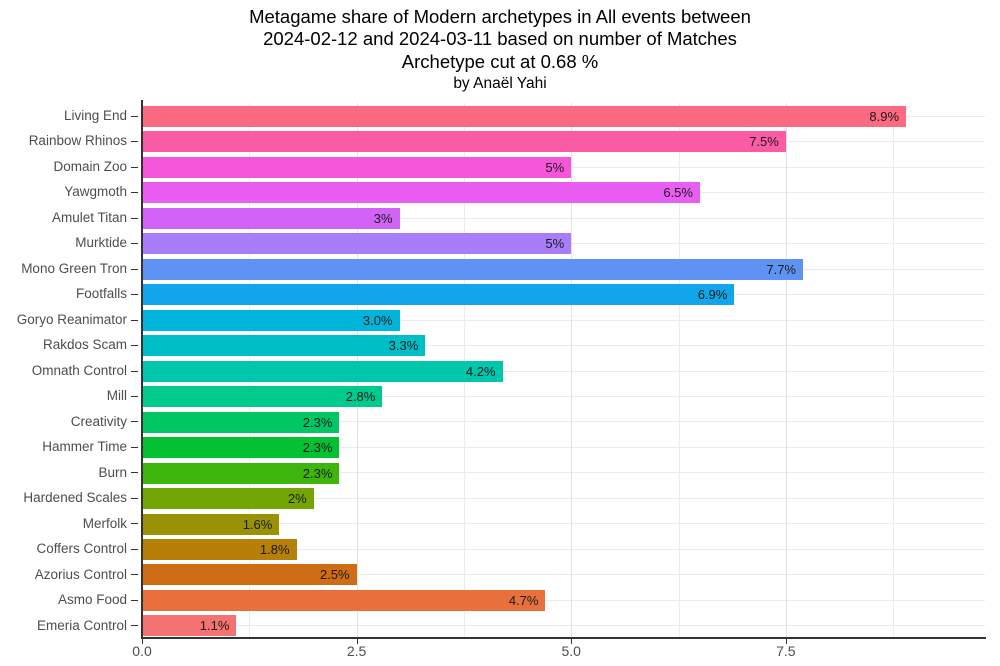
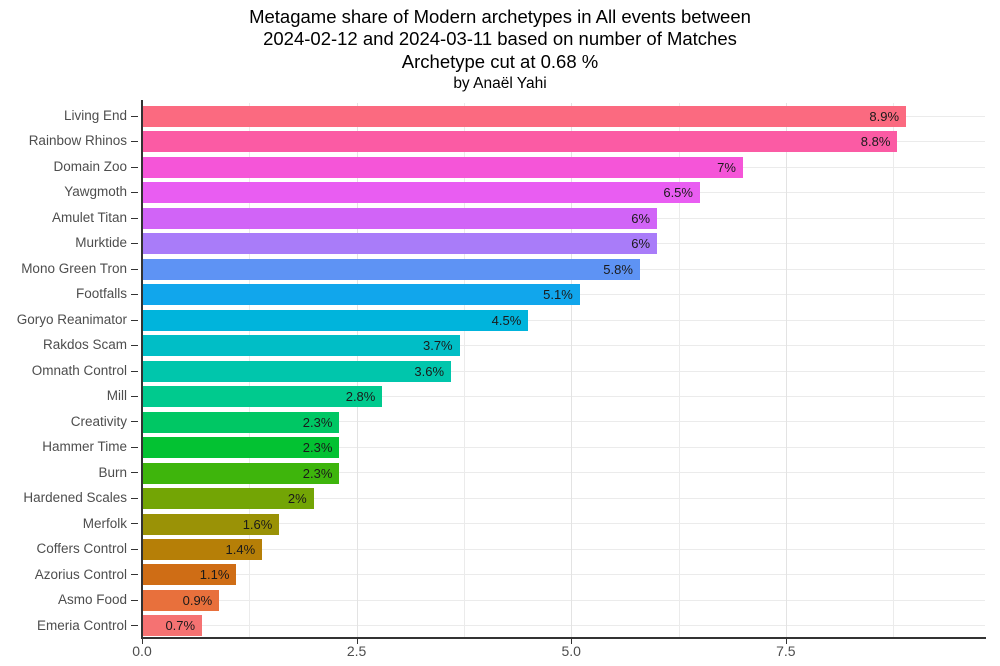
Rainbow Rhinos: 7.5% -> 8.8%
Domain Zoo: 5% -> 7%
Amulet Titan: 3% -> 6%
Murktide: 5% -> 6%
Mono Green Tron: 7.7% -> 5.8%
Footfalls: 6.9% -> 5.1%
Goryo Reanimator: 3.0% -> 4.5%
Rakdos Scam: 3.3% -> 3.7%
Omnath Control: 4.2% -> 3.6%
Coffers Control: 1.8% -> 1.4%
Azorius Control: 2.5% -> 1.1%
Asmo Food: 4.7% -> 0.9%
Emeria Control: 1.1% -> 0.7%
